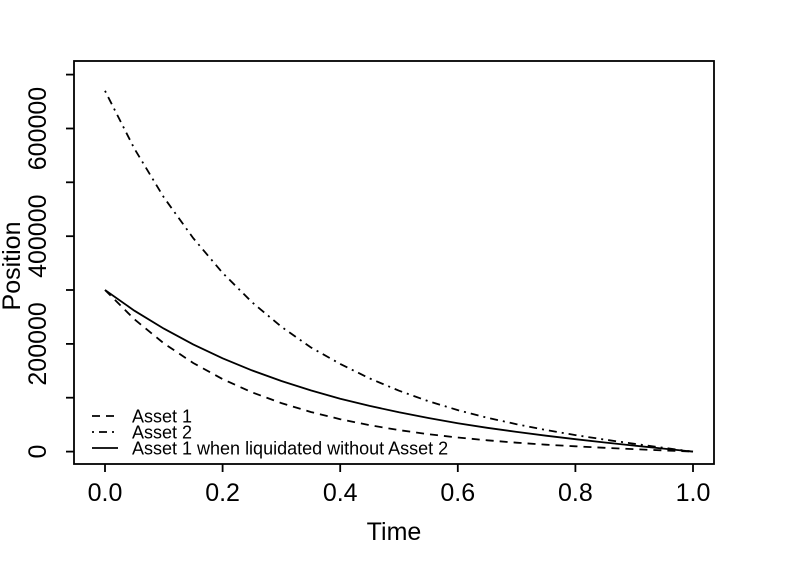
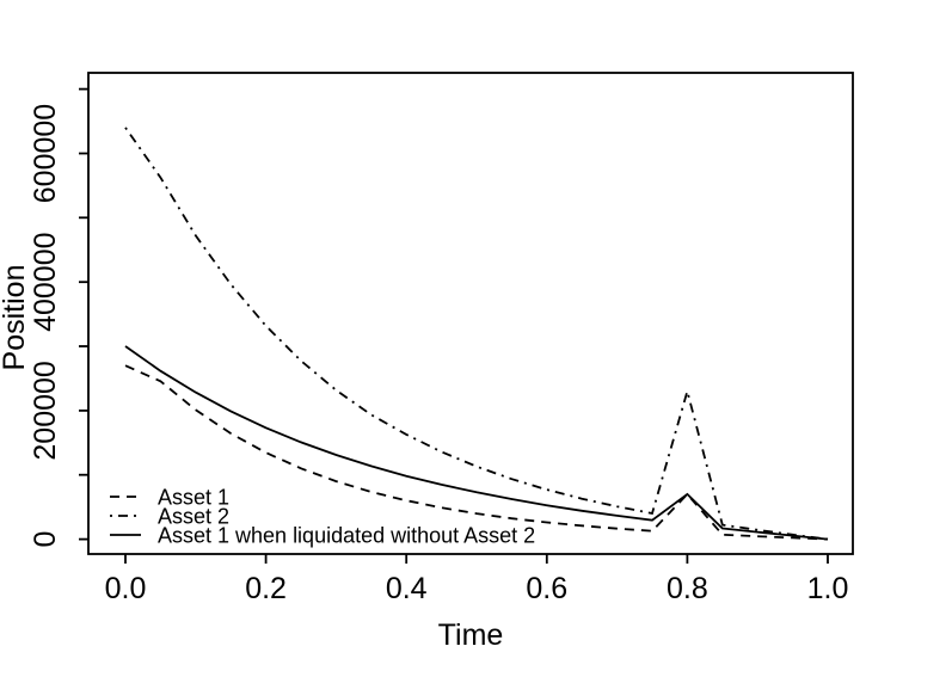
Asset 1/0: 300000 -> 270000
Asset 2/0: 670000 -> 640000
Asset 1/0.8: 10000 -> 70000
Asset 2/0.8: 30000 -> 230000
Asset 1 when liquidated without Asset 2/0.8: 20000 -> 70000
